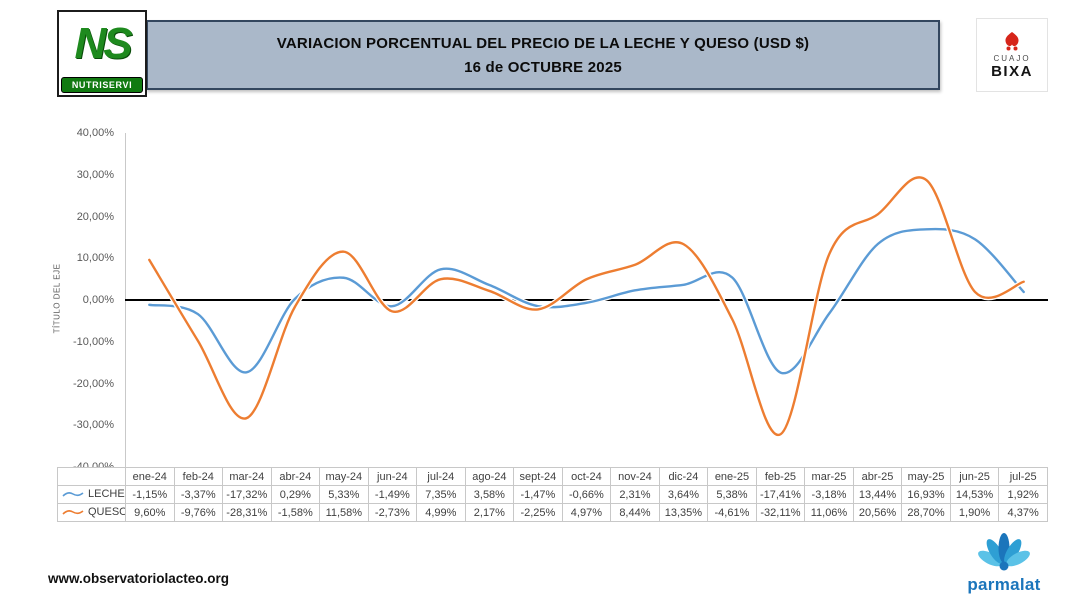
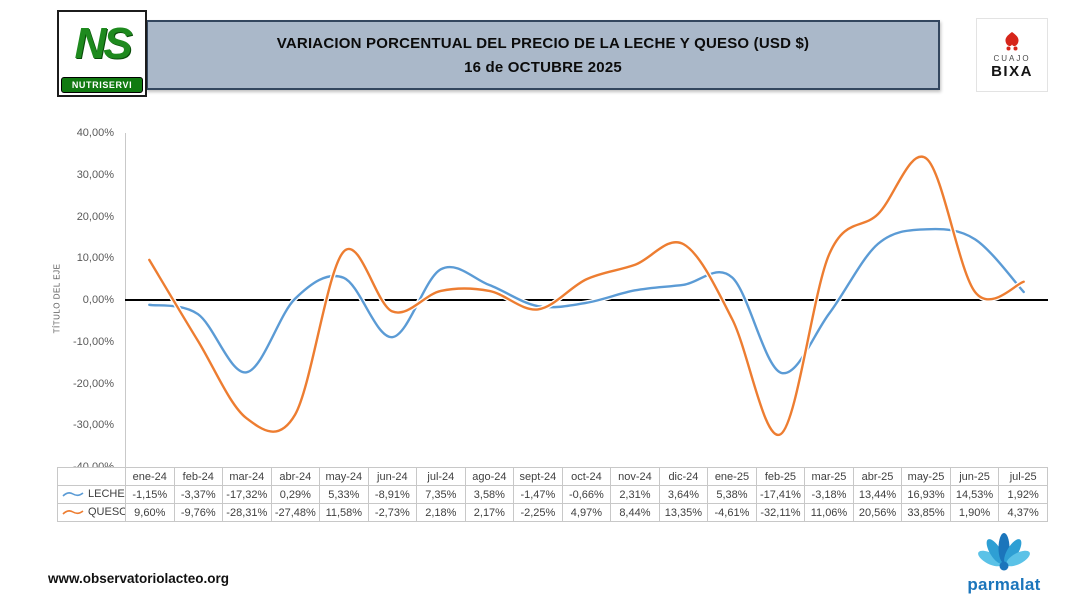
QUESO/abr-24: -1,58% -> -27,48%
LECHE/jun-24: -1,49% -> -8,91%
QUESO/jul-24: 4,99% -> 2,18%
QUESO/may-25: 28,70% -> 33,85%
